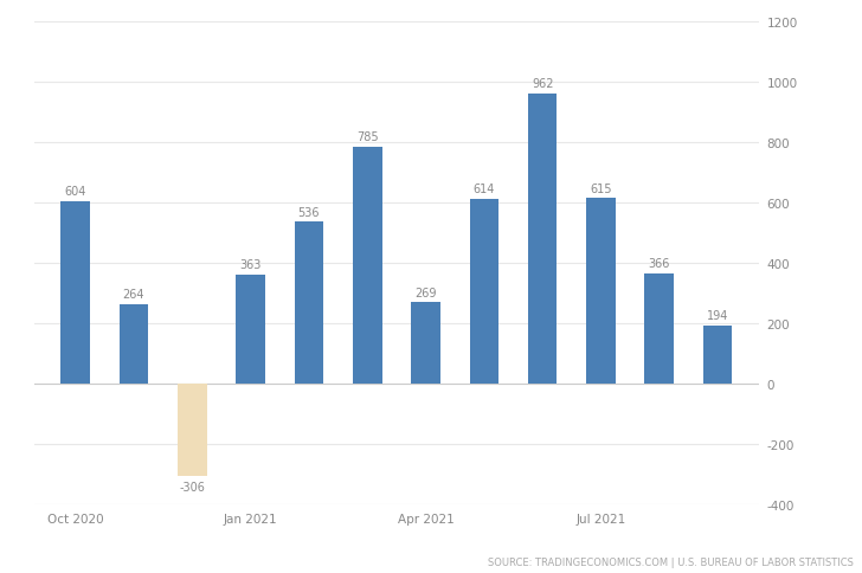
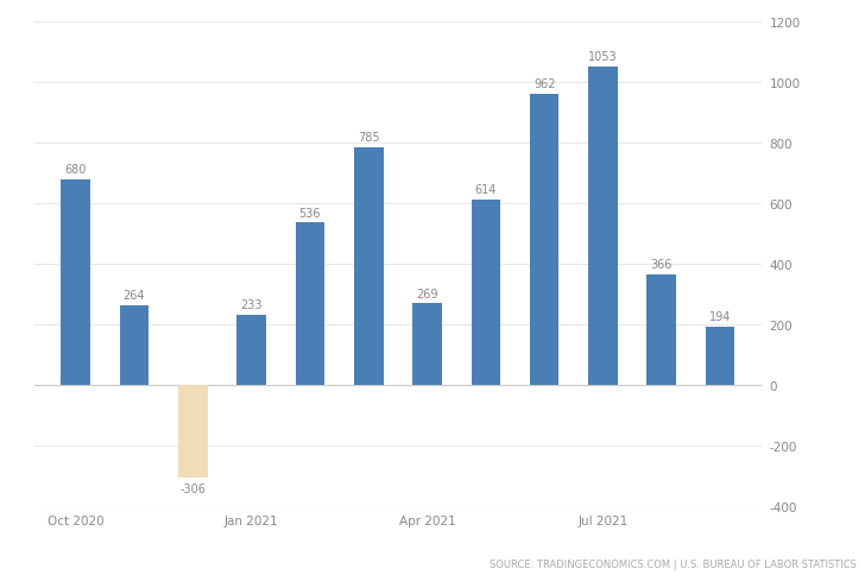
Oct 2020: 604 -> 680
Jan 2021: 363 -> 233
Jul 2021: 615 -> 1053
